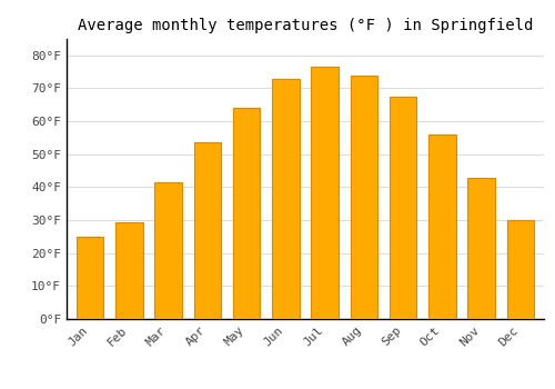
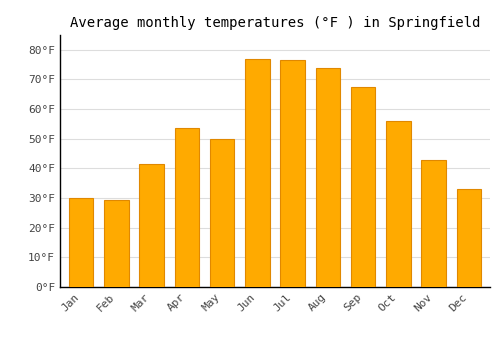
Jan: 25.0°F -> 30.0°F
May: 64.0°F -> 50.0°F
Jun: 73.0°F -> 77.0°F
Dec: 30.0°F -> 33.0°F
